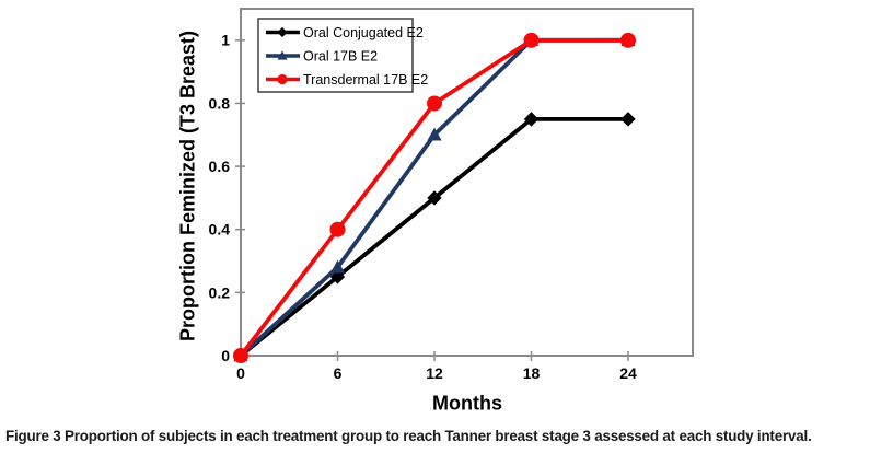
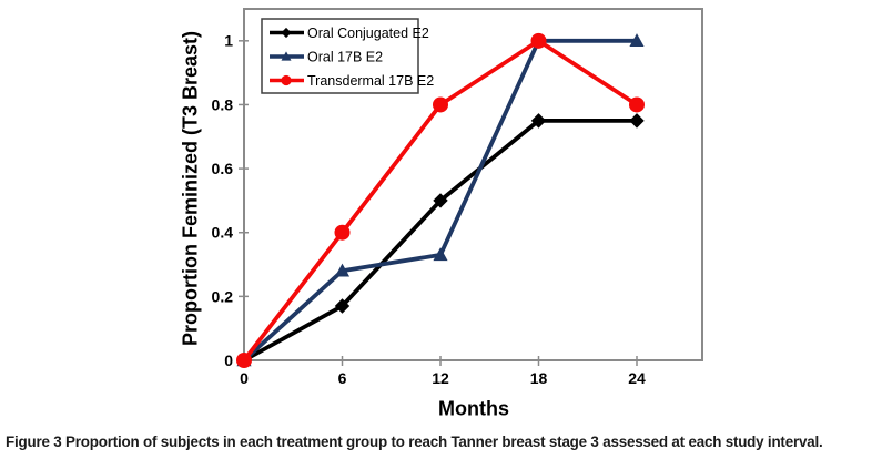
Oral Conjugated E2/6: 0.25 -> 0.17
Oral 17B E2/12: 0.70 -> 0.33
Transdermal 17B E2/24: 1.0 -> 0.8
